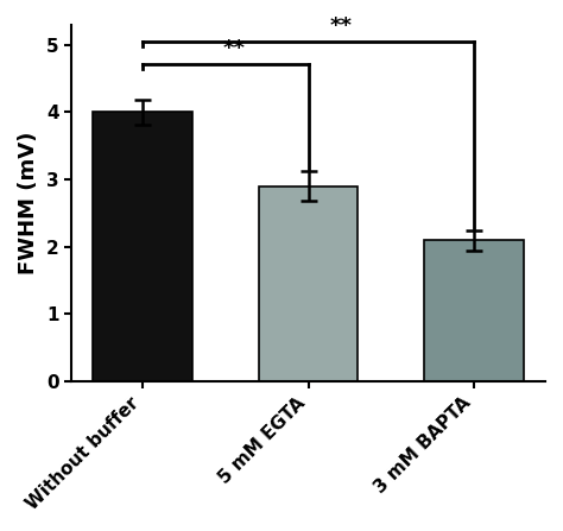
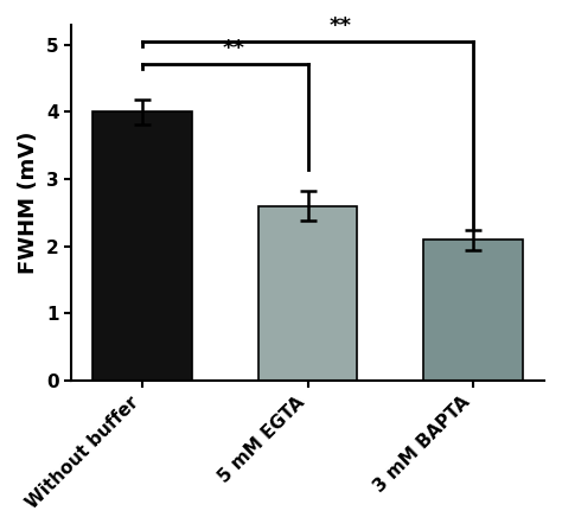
5 mM EGTA: 2.9 -> 2.6
